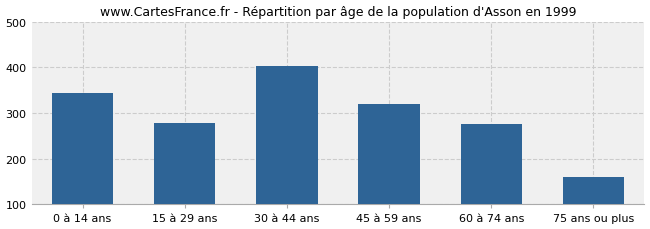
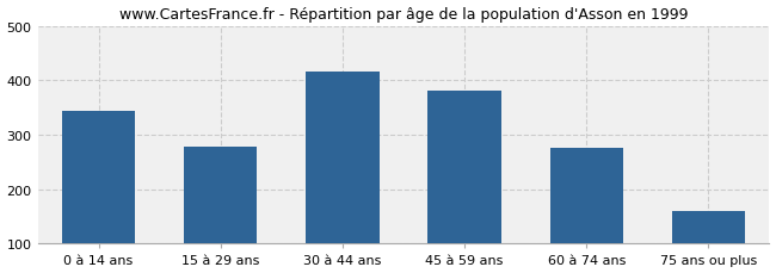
30 à 44 ans: 403 -> 415
45 à 59 ans: 320 -> 380
